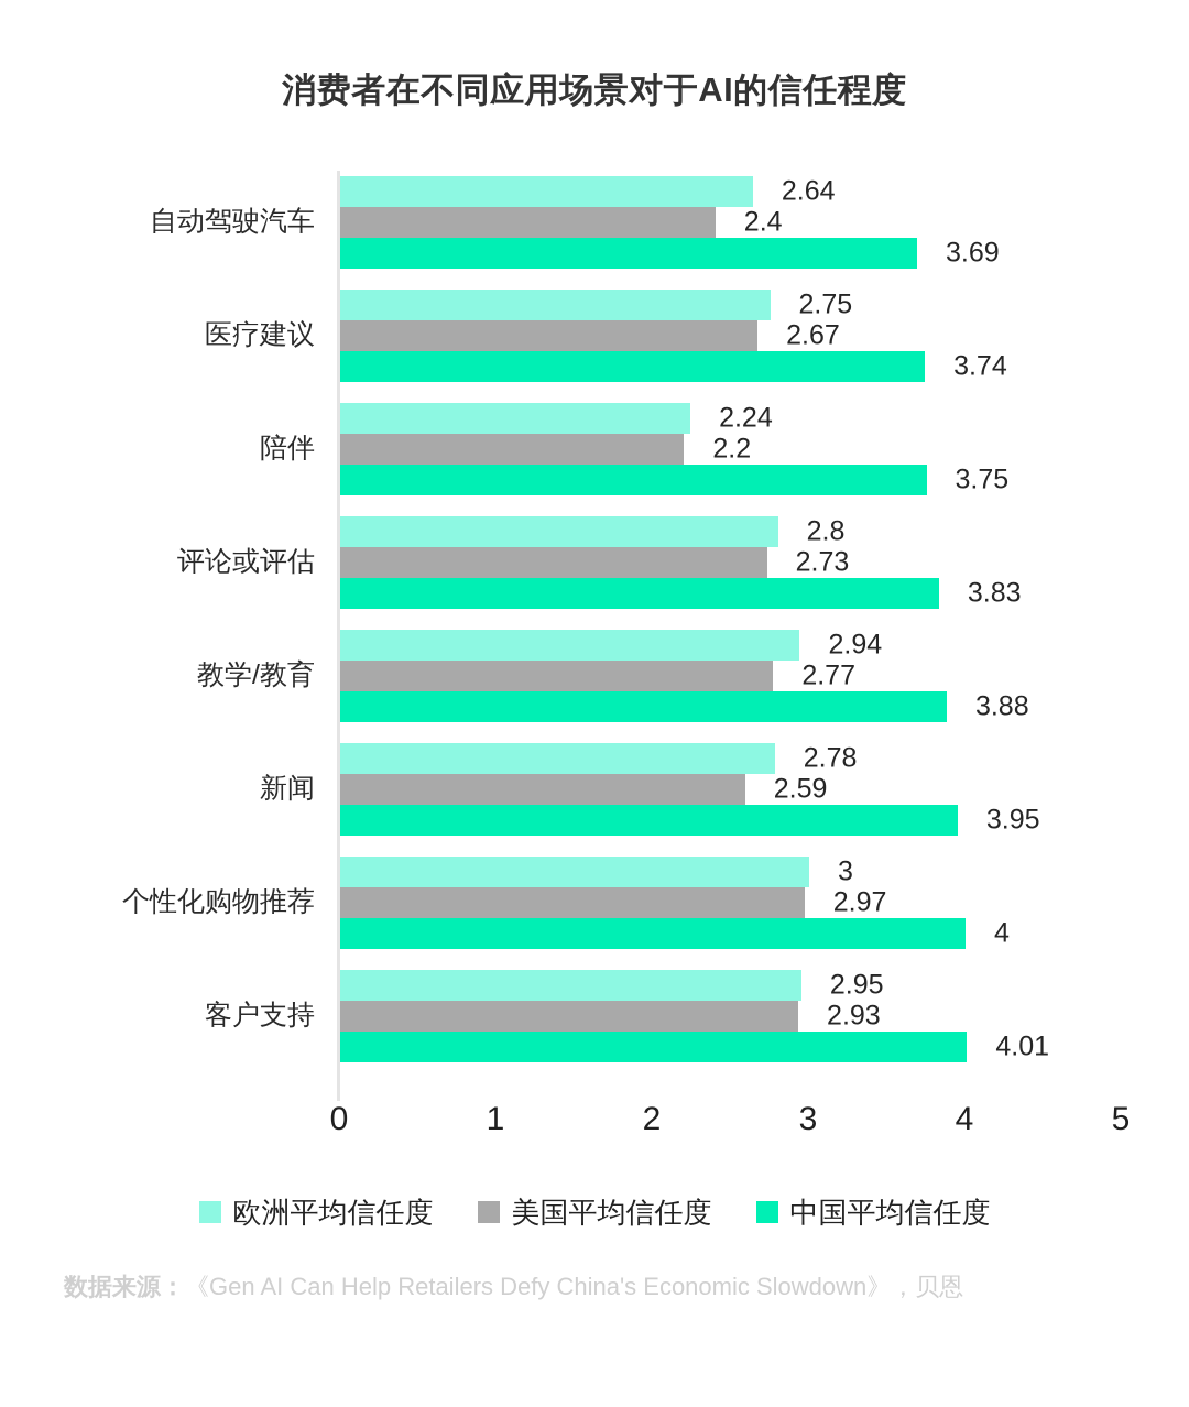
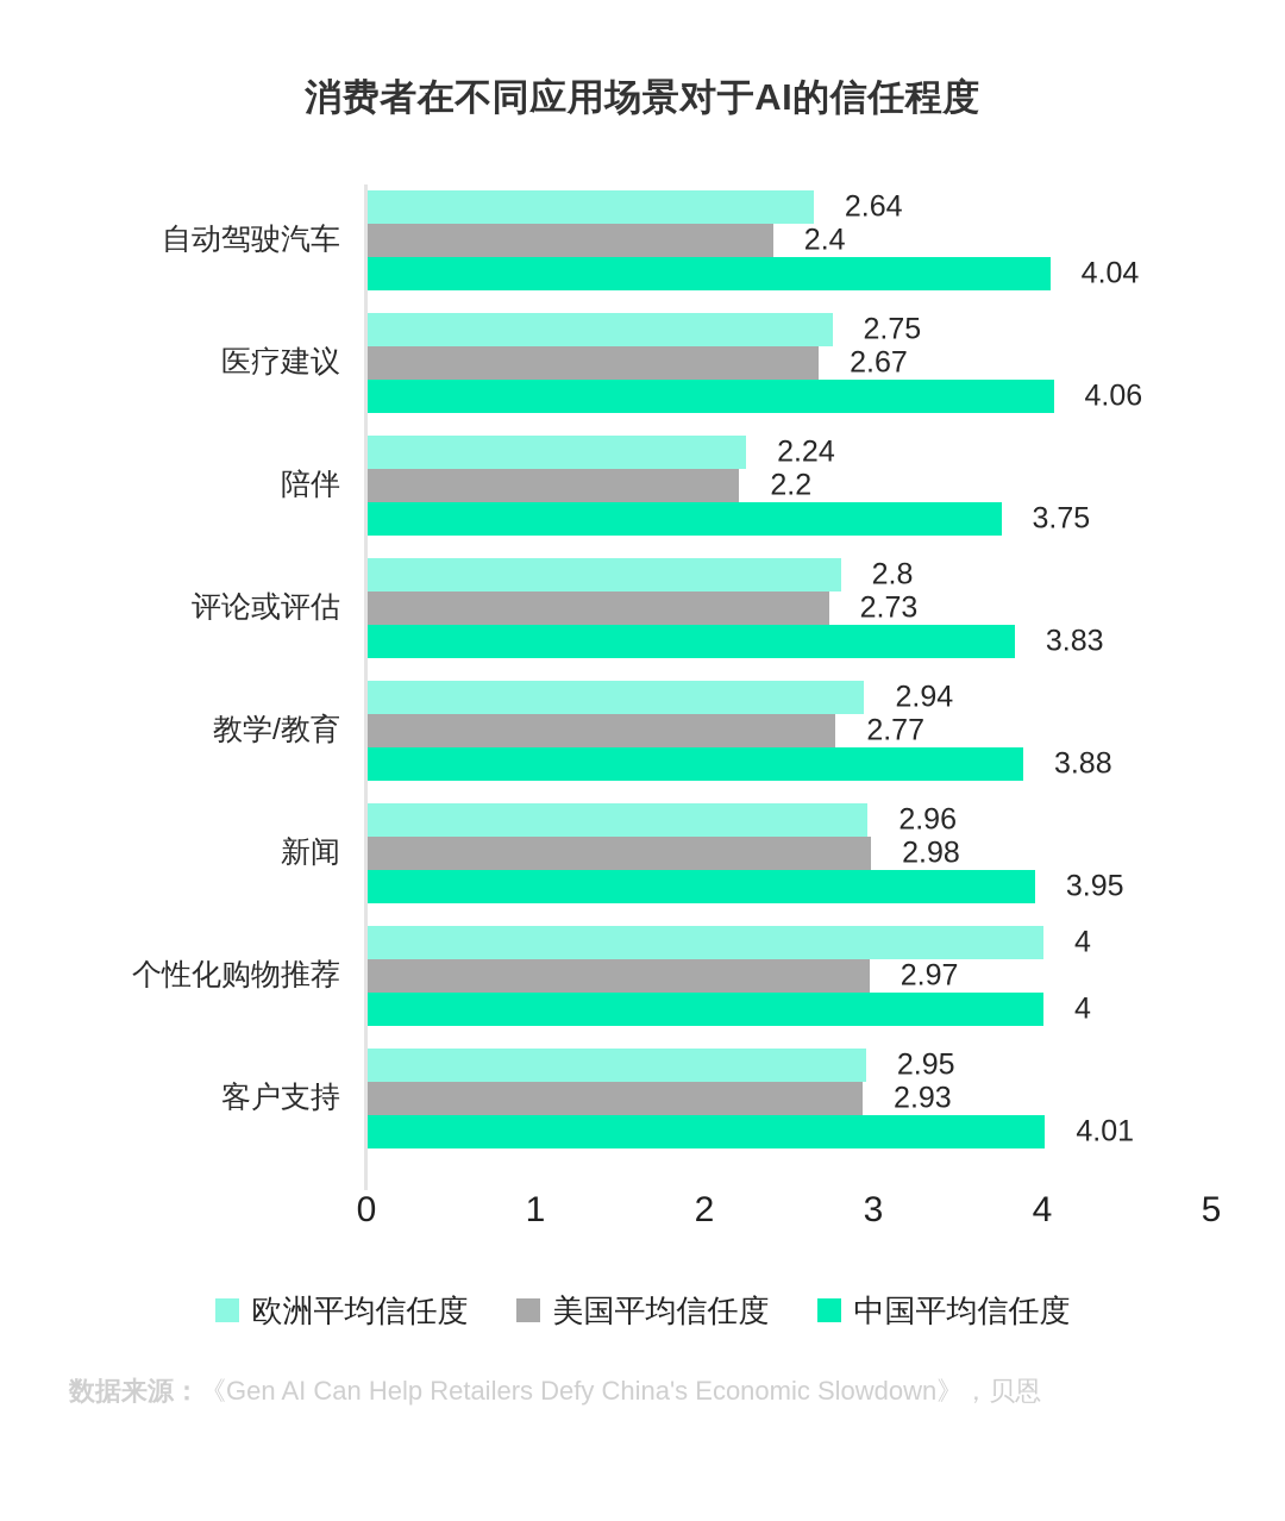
中国平均信任度/自动驾驶汽车: 3.69 -> 4.04
中国平均信任度/医疗建议: 3.74 -> 4.06
欧洲平均信任度/新闻: 2.78 -> 2.96
美国平均信任度/新闻: 2.59 -> 2.98
欧洲平均信任度/个性化购物推荐: 3 -> 4
